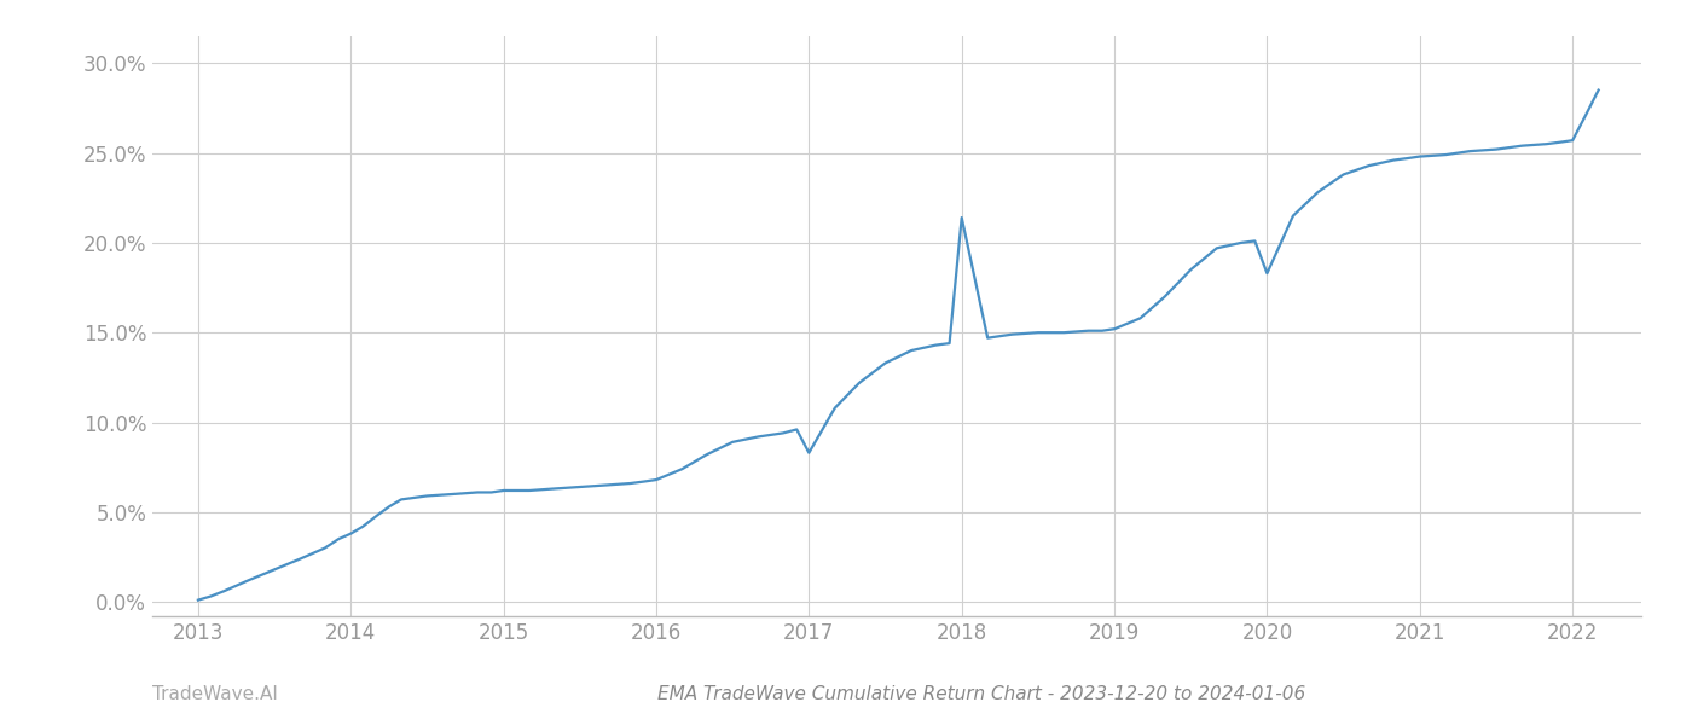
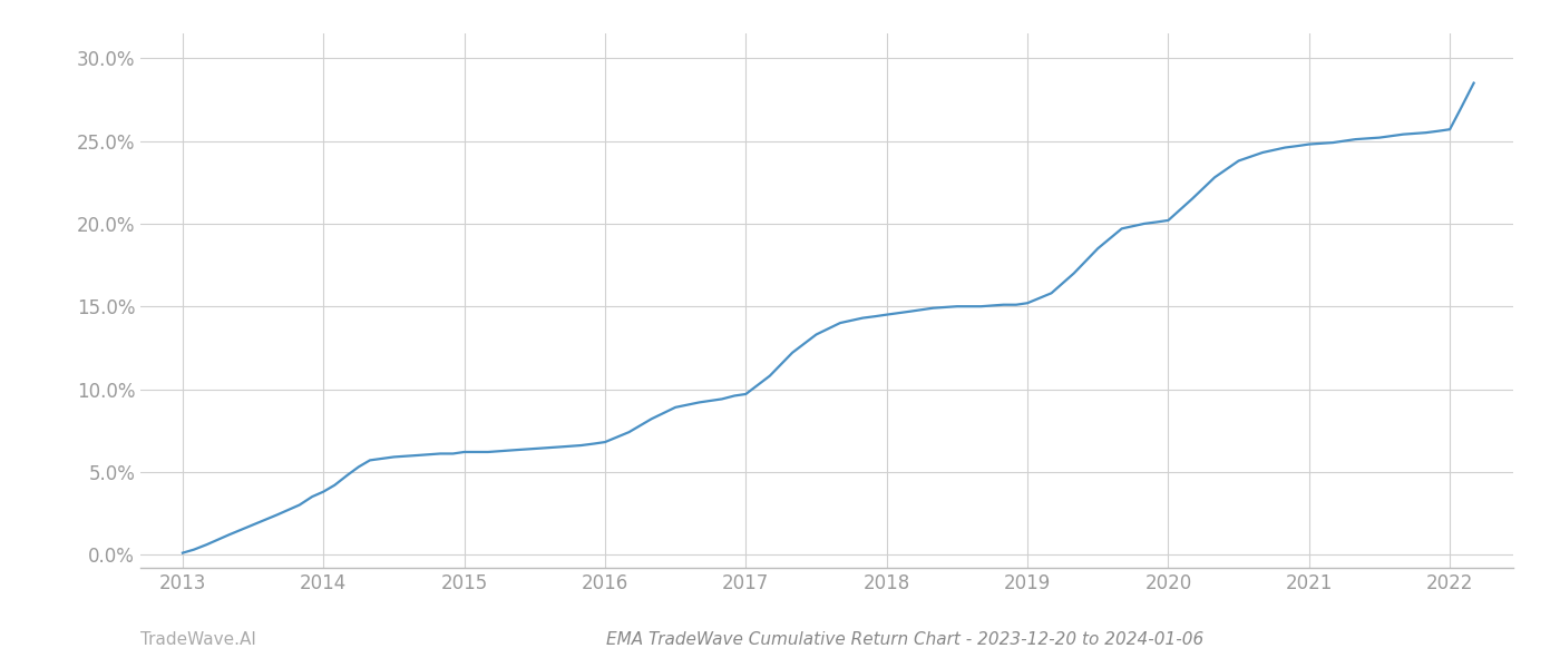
2017: 8.3% -> 9.7%
2018: 21.4% -> 14.5%
2020: 18.3% -> 20.2%
